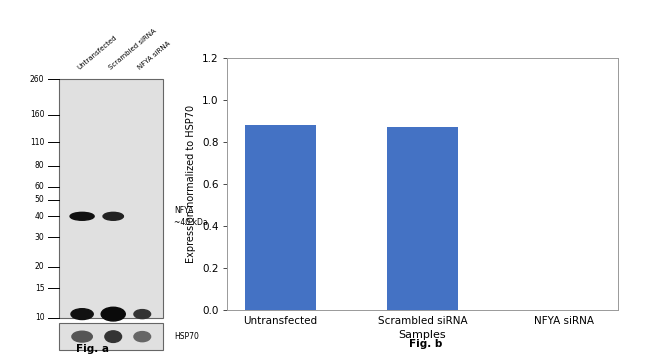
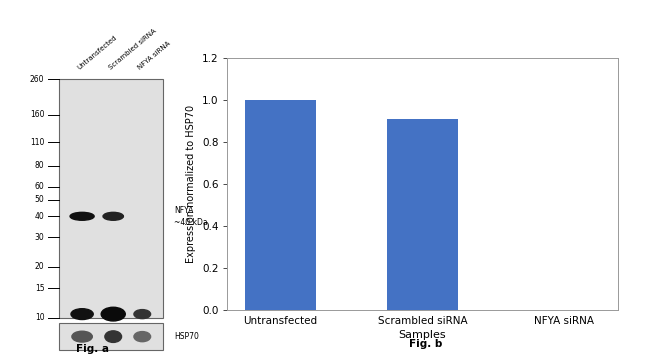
Untransfected: 0.88 -> 1.00
Scrambled siRNA: 0.87 -> 0.91
